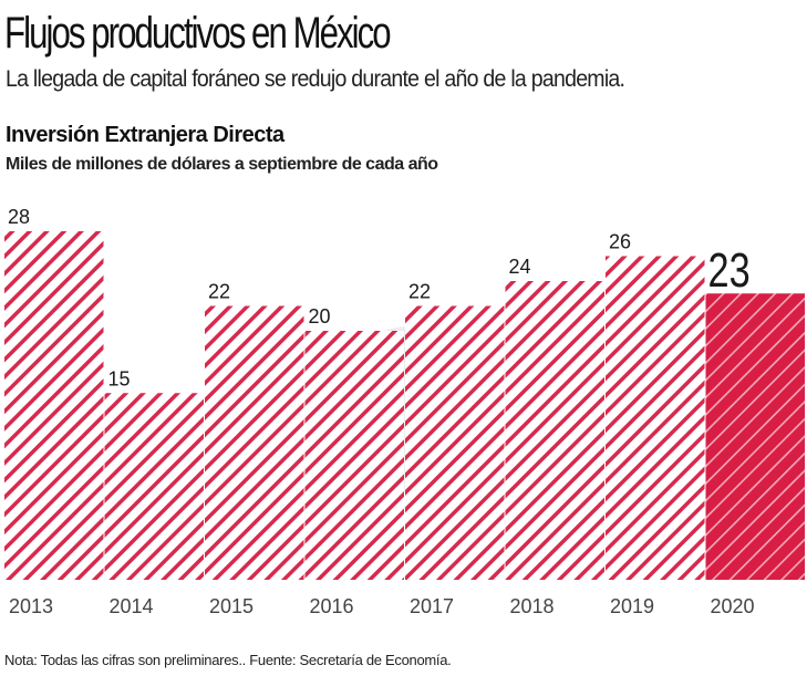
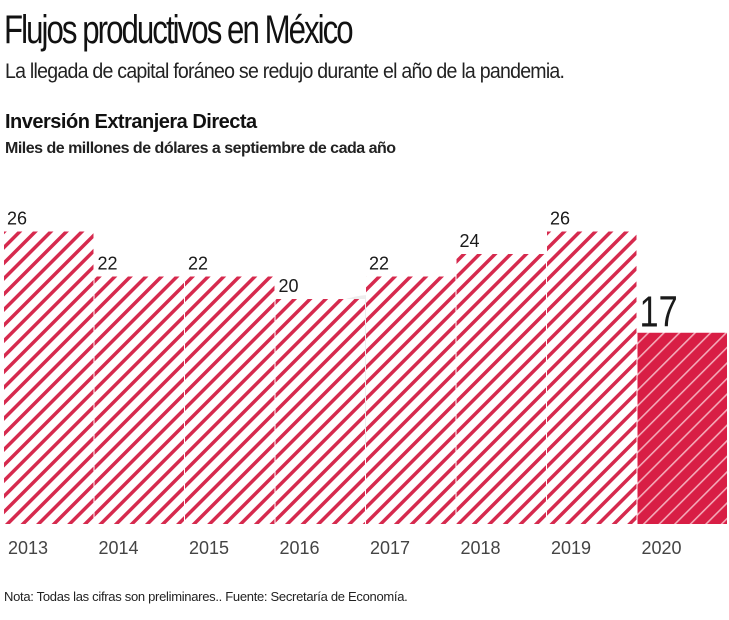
2013: 28 -> 26
2014: 15 -> 22
2020: 23 -> 17
